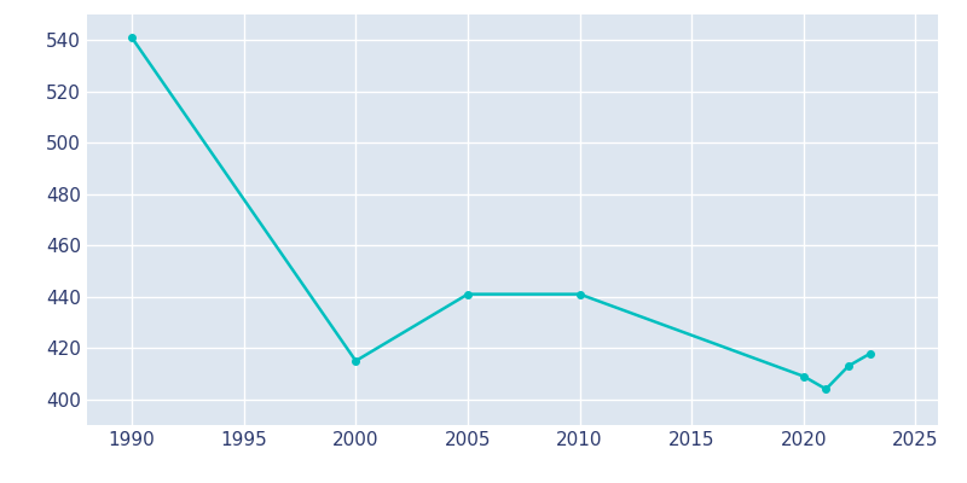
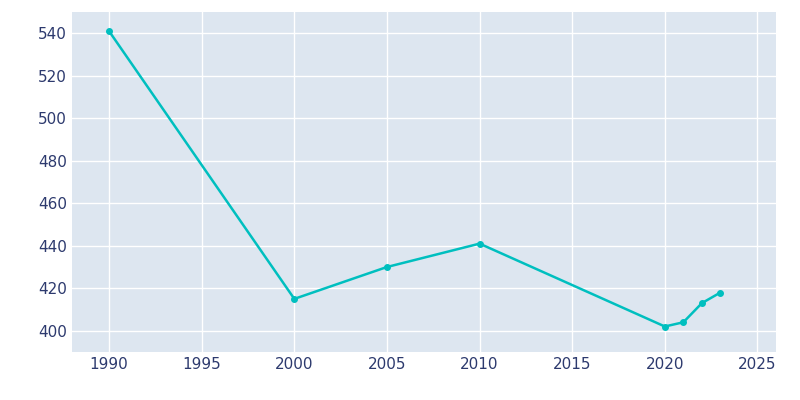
2005: 441 -> 430
2020: 409 -> 402
